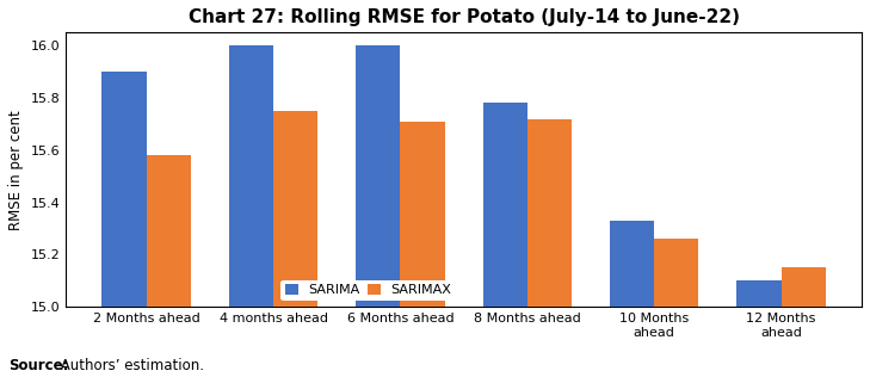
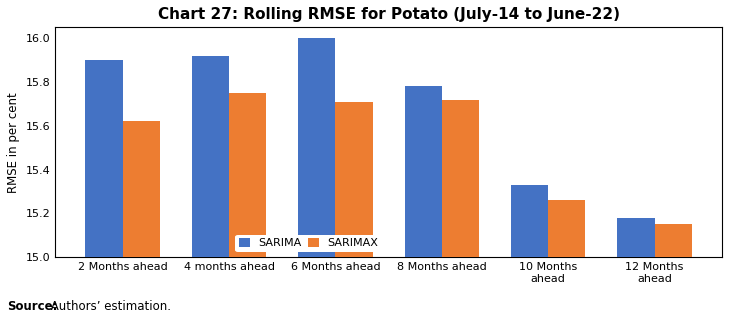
SARIMAX/2 Months ahead: 15.58 -> 15.62
SARIMA/4 months ahead: 16.00 -> 15.92
SARIMA/12 Months ahead: 15.10 -> 15.18
